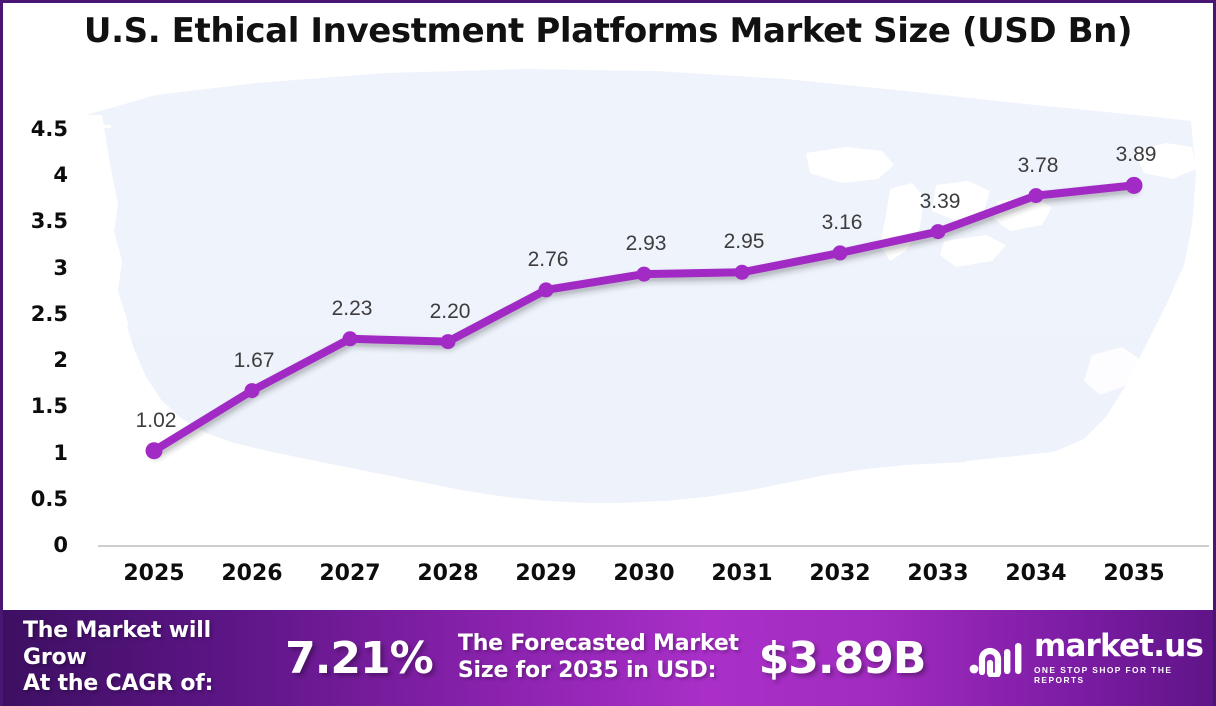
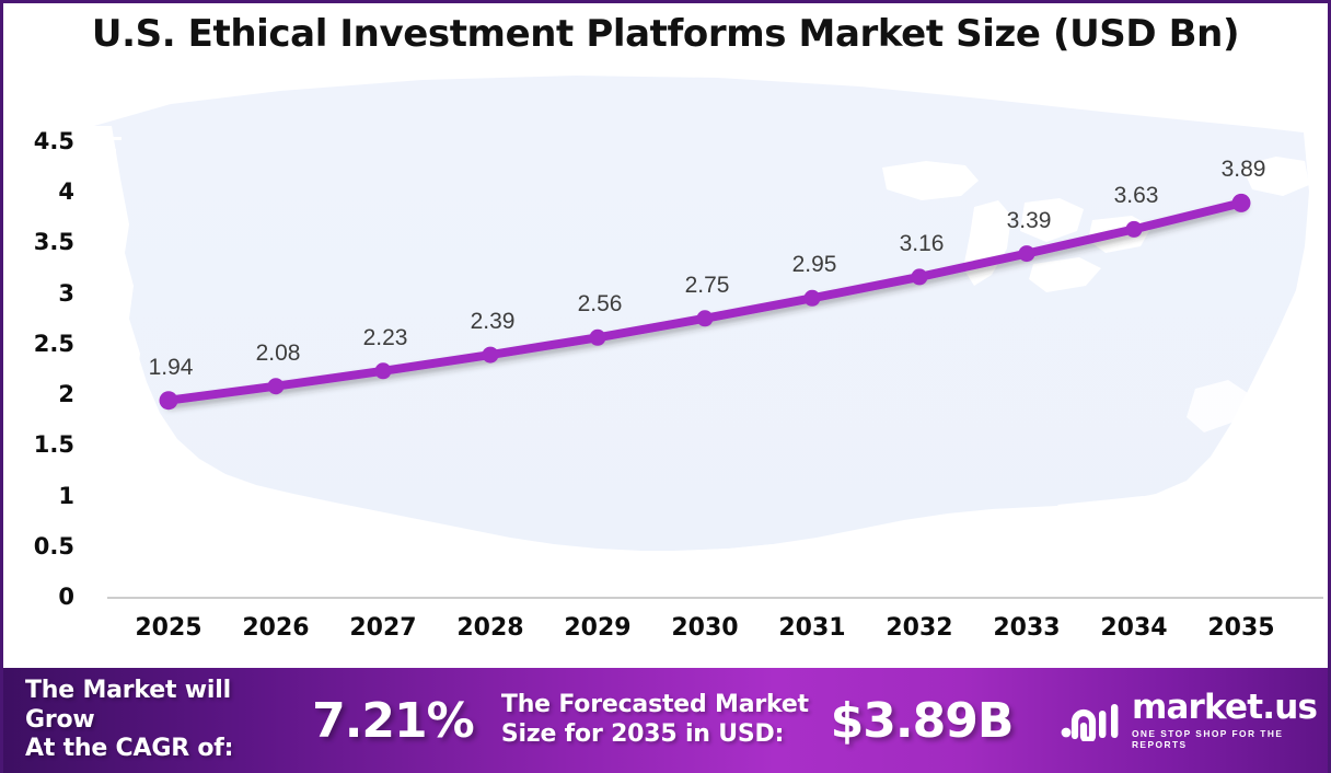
2025: 1.02 -> 1.94
2026: 1.67 -> 2.08
2028: 2.20 -> 2.39
2029: 2.76 -> 2.56
2030: 2.93 -> 2.75
2034: 3.78 -> 3.63
